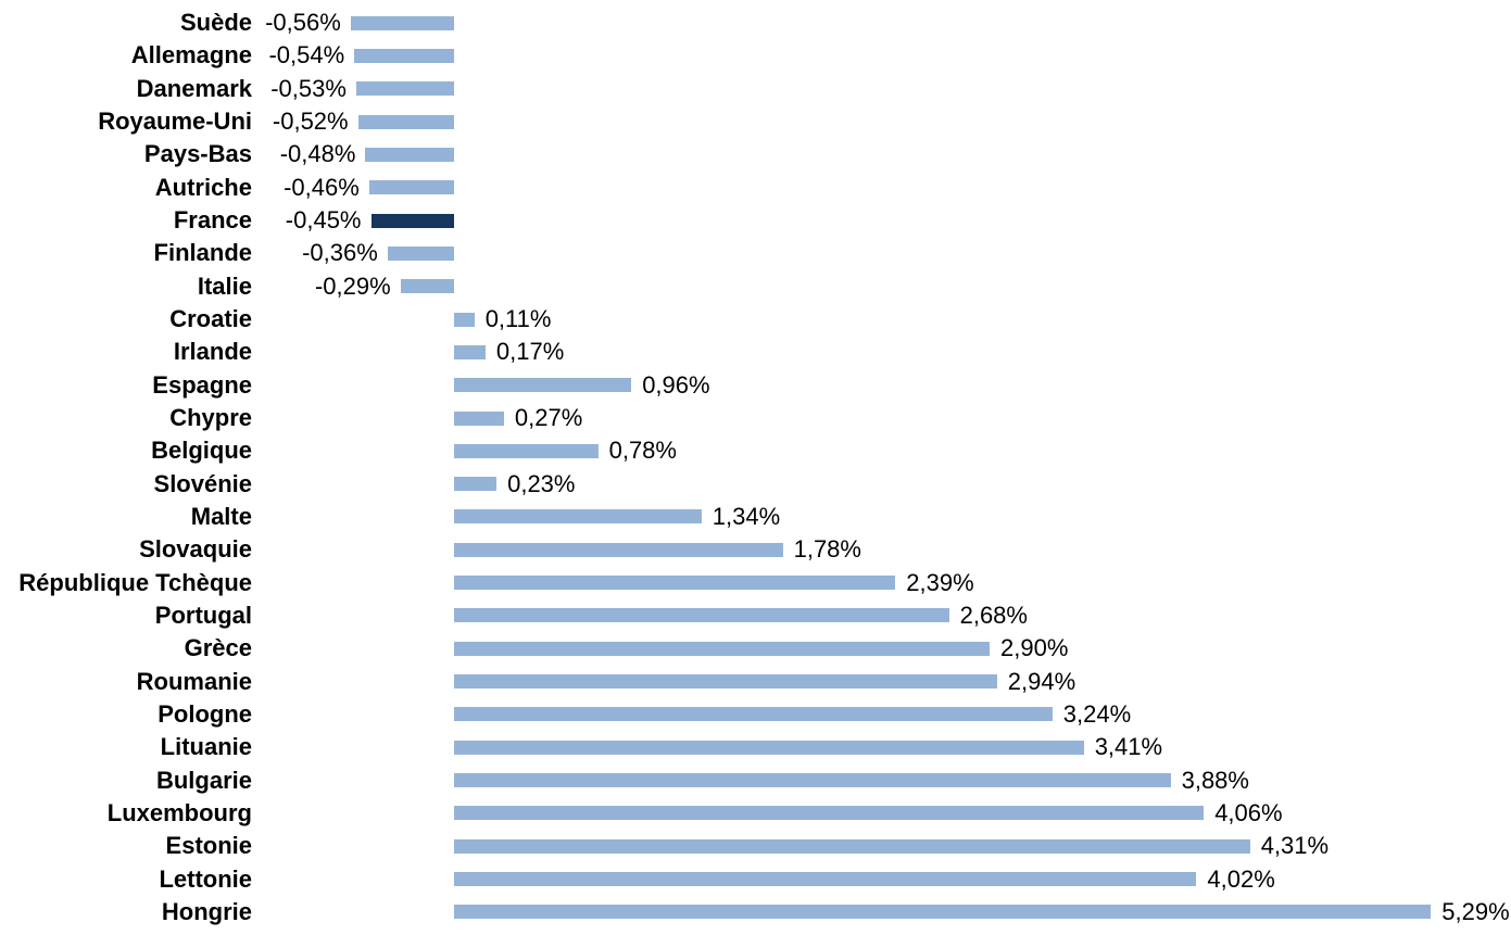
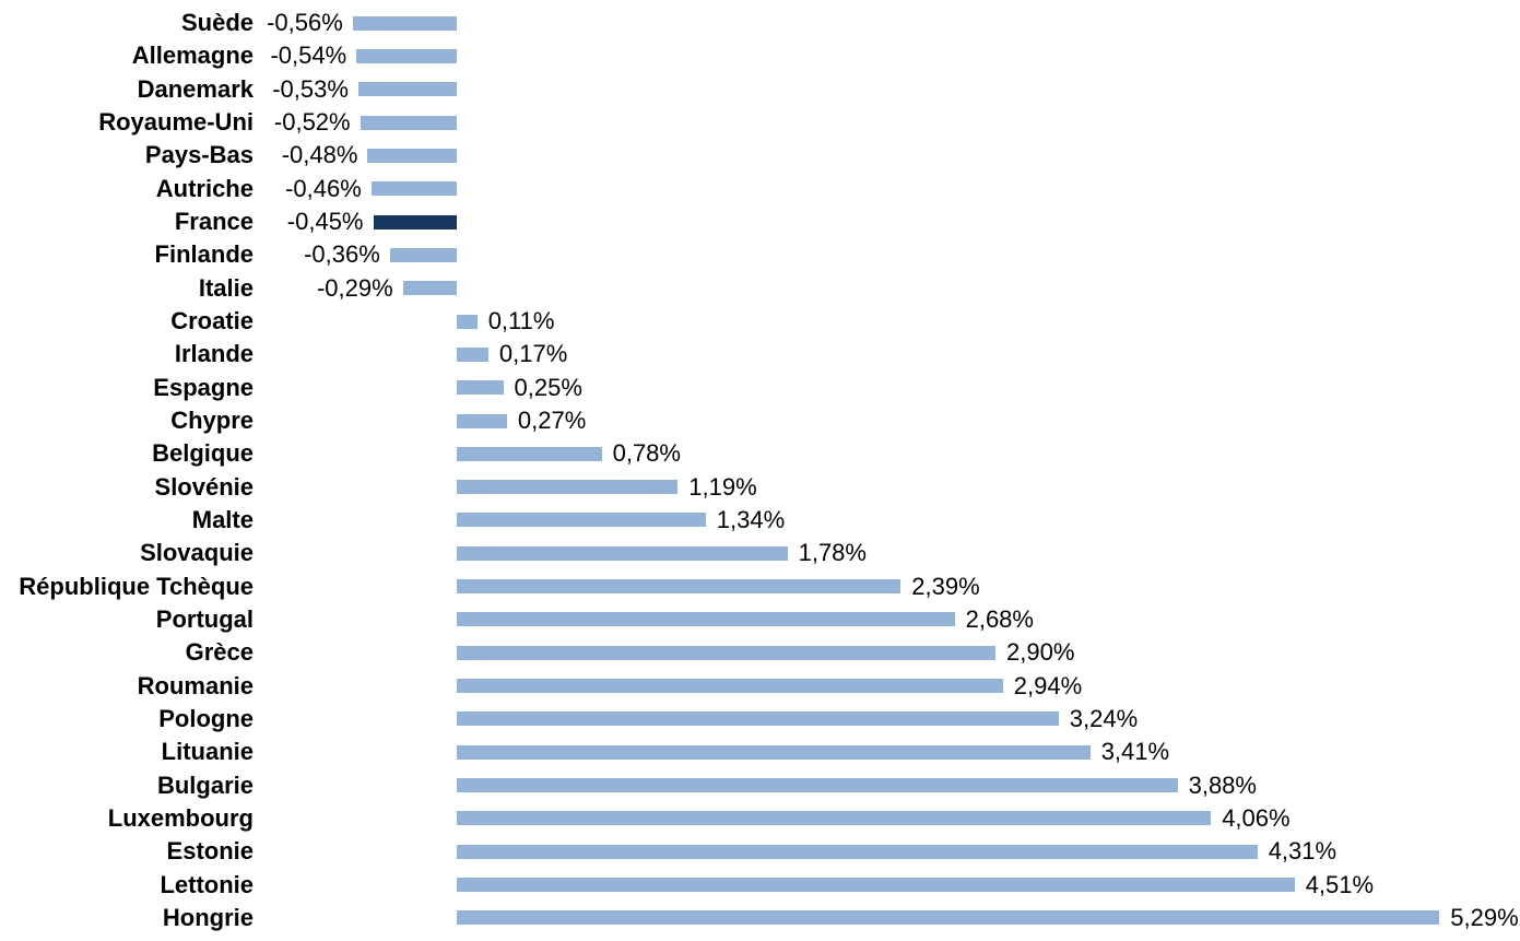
Espagne: 0,96% -> 0,25%
Slovénie: 0,23% -> 1,19%
Lettonie: 4,02% -> 4,51%
